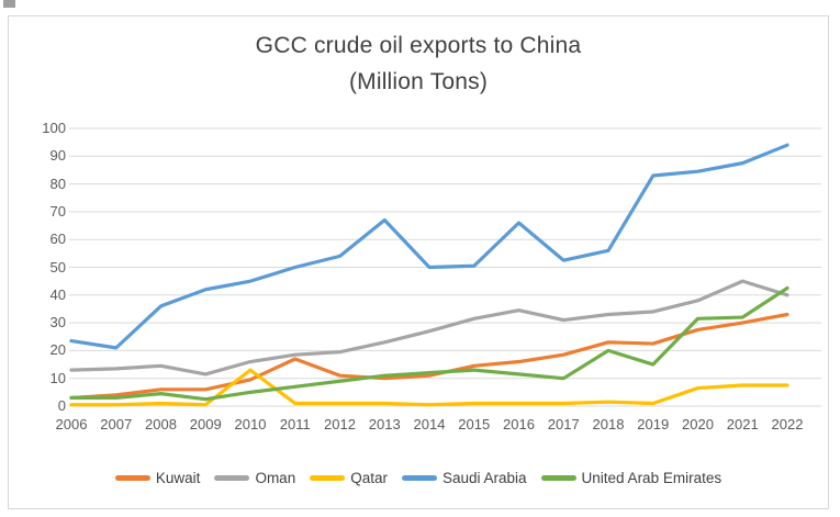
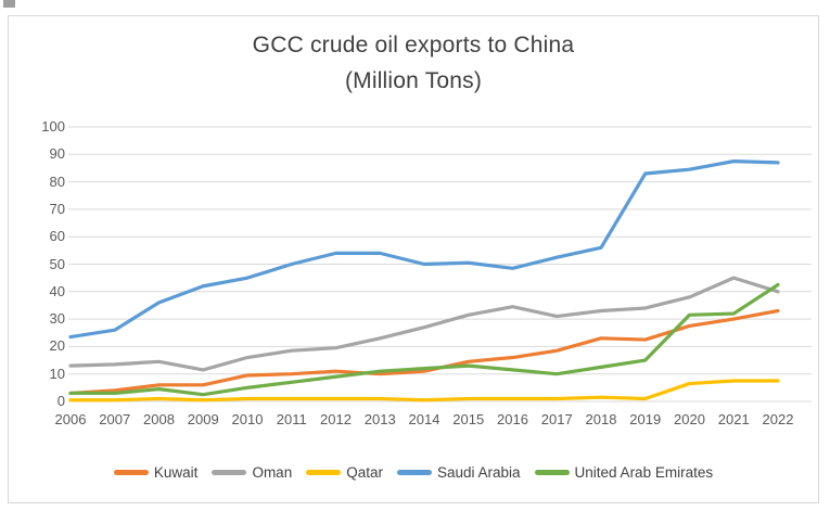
Saudi Arabia/2007: 21 -> 26
Qatar/2010: 13 -> 1
Kuwait/2011: 17 -> 10
Saudi Arabia/2013: 67 -> 54
Saudi Arabia/2016: 66 -> 48
United Arab Emirates/2018: 20 -> 12
Saudi Arabia/2022: 94 -> 87
